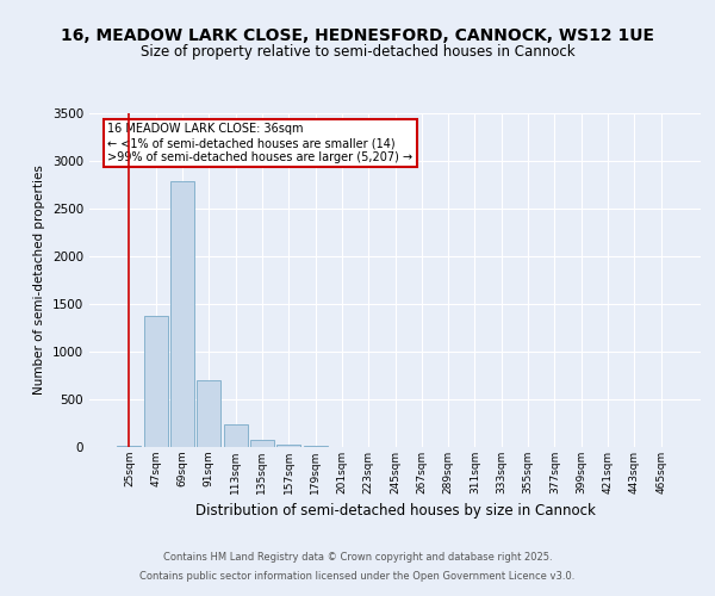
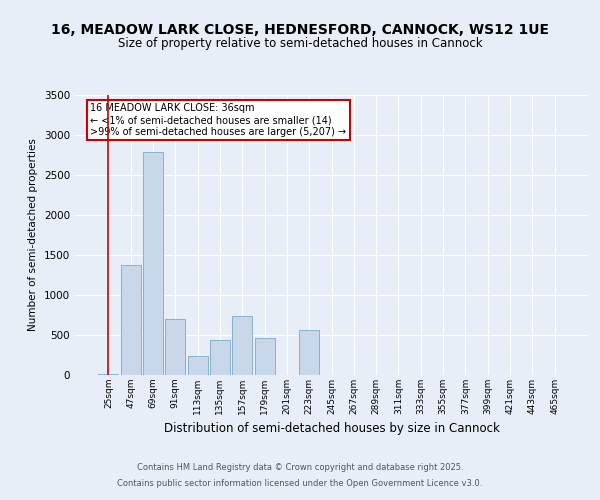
135sqm: 80 -> 440
157sqm: 30 -> 740
179sqm: 10 -> 460
223sqm: 0 -> 560
